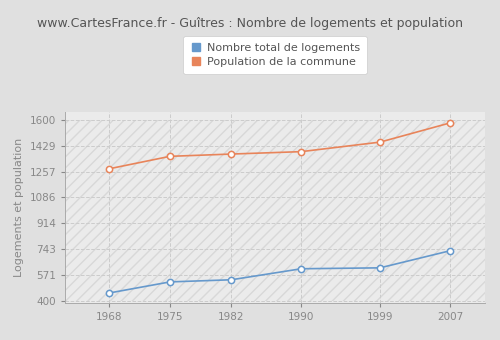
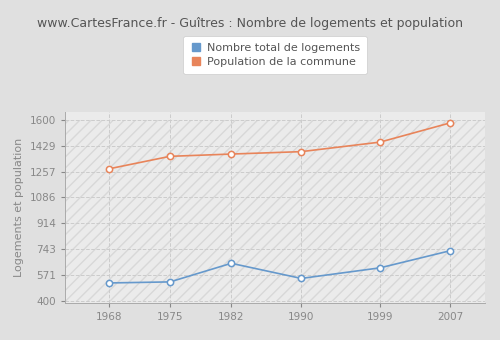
Nombre total de logements/1968: 450 -> 520
Nombre total de logements/1982: 540 -> 650
Nombre total de logements/1990: 610 -> 550
